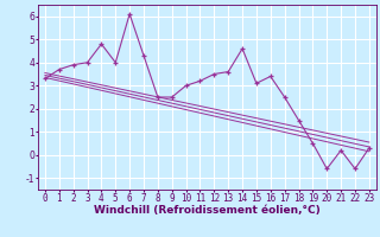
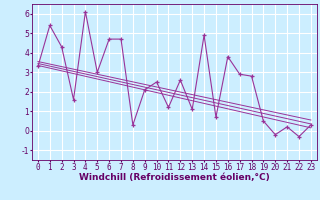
1: 3.7 -> 5.4
2: 3.9 -> 4.3
3: 4.0 -> 1.6
4: 4.8 -> 6.1
5: 4.0 -> 3.0
6: 6.1 -> 4.7
7: 4.3 -> 4.7
8: 2.5 -> 0.3
9: 2.5 -> 2.1
10: 3.0 -> 2.5
11: 3.2 -> 1.2
12: 3.5 -> 2.6
13: 3.6 -> 1.1
14: 4.6 -> 4.9
15: 3.1 -> 0.7
16: 3.4 -> 3.8
17: 2.5 -> 2.9
18: 1.5 -> 2.8
20: -0.6 -> -0.2
22: -0.6 -> -0.3
